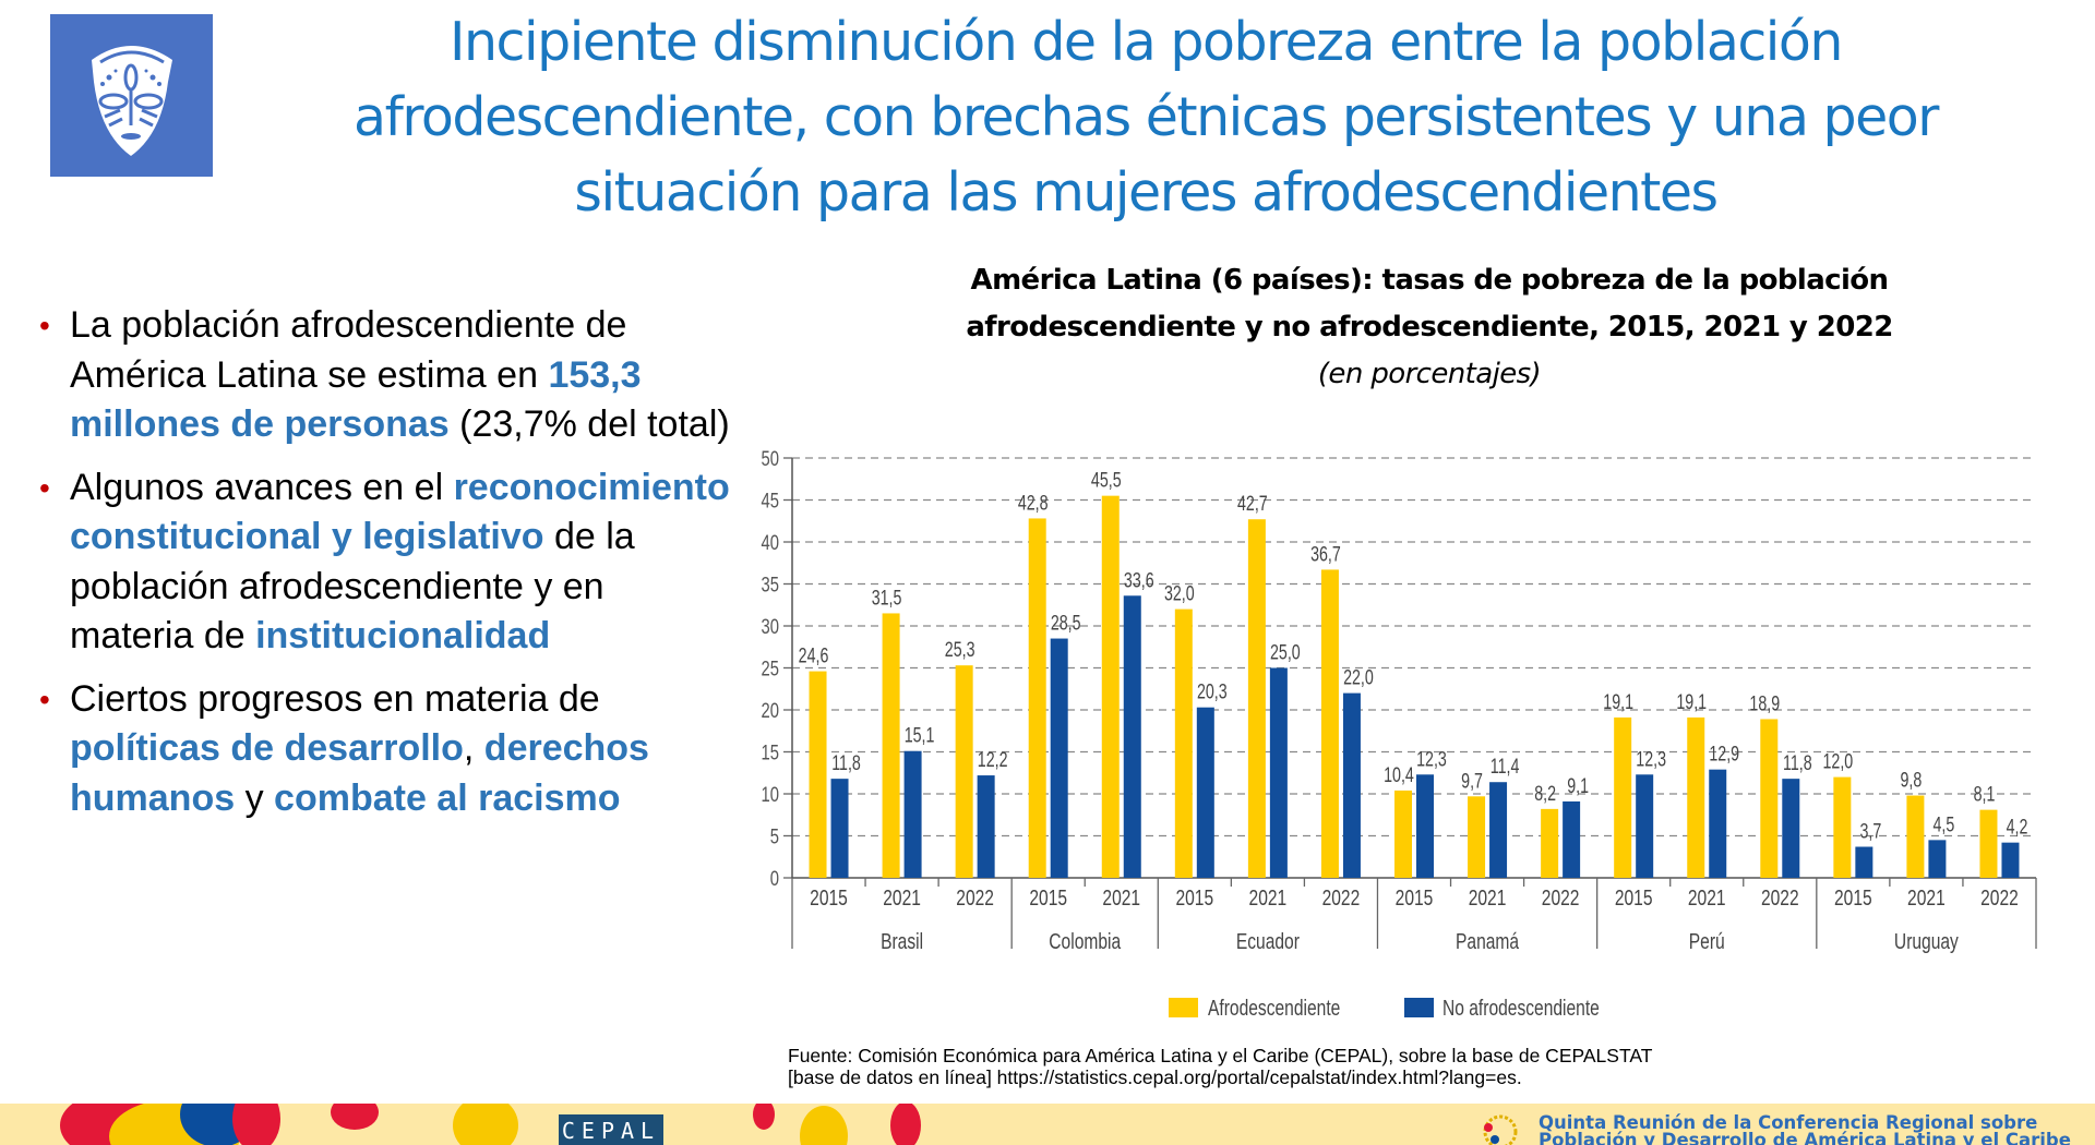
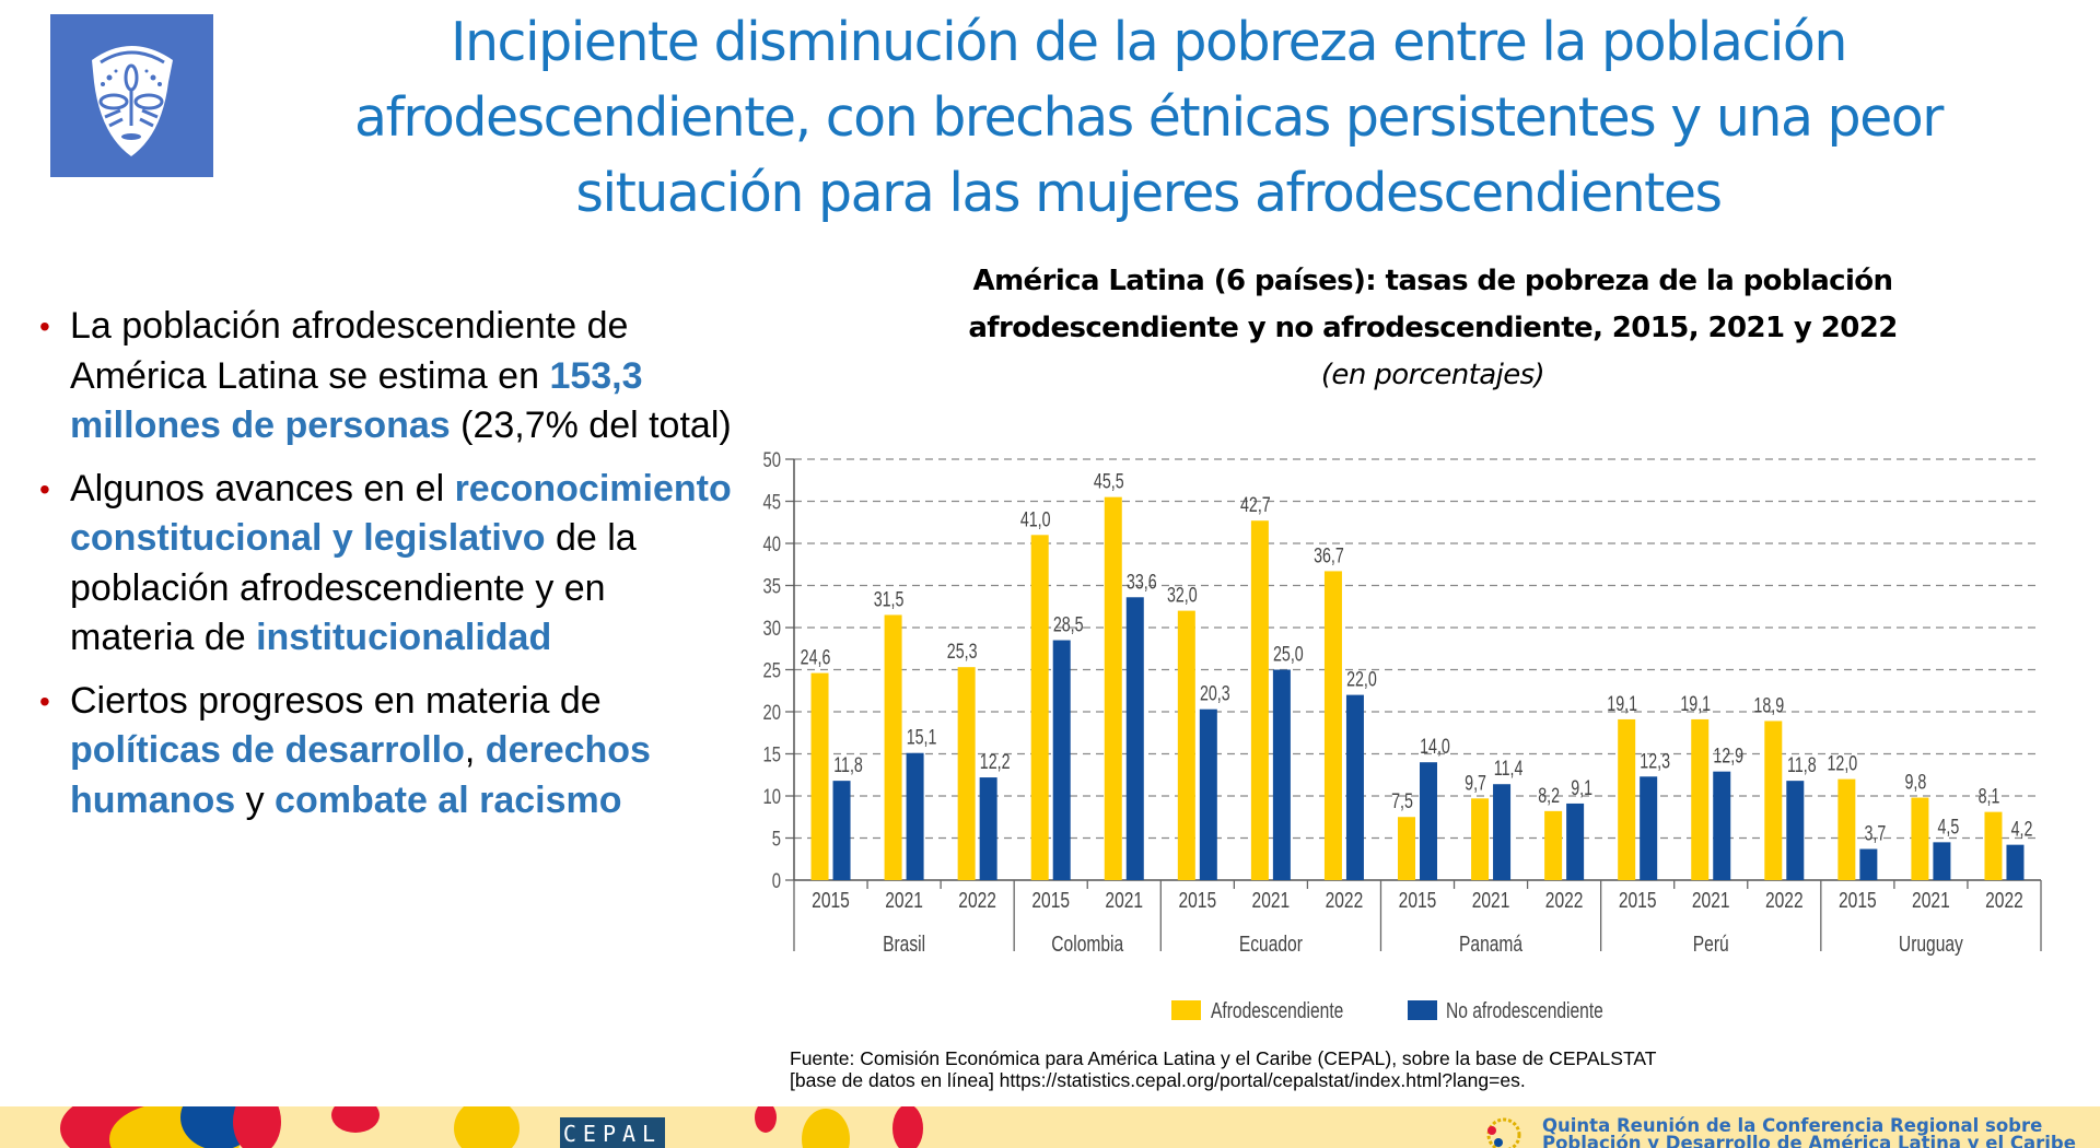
Afrodescendiente/Colombia 2015: 42,8 -> 41,0
Afrodescendiente/Panamá 2015: 10,4 -> 7,5
No afrodescendiente/Panamá 2015: 12,3 -> 14,0
